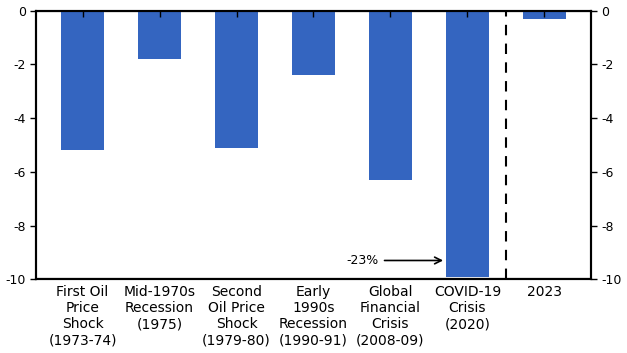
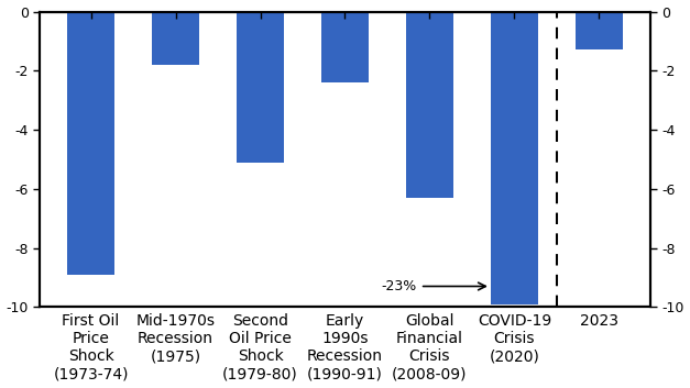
First Oil Price Shock (1973-74): -5.2 -> -8.9
2023: -0.3 -> -1.3
